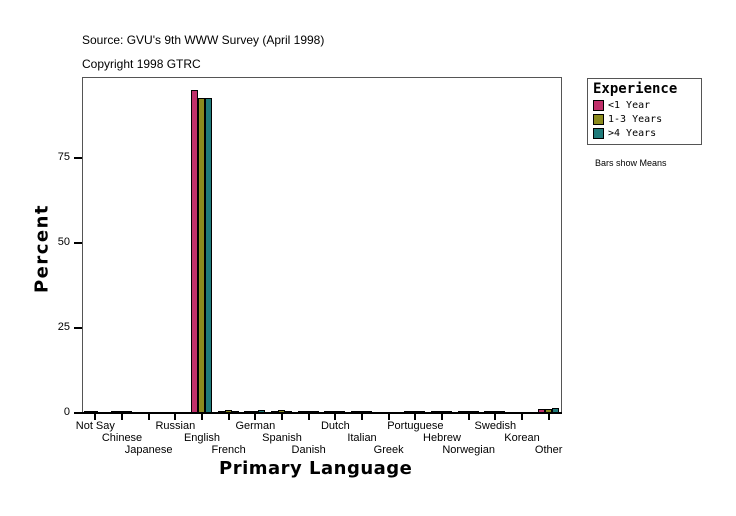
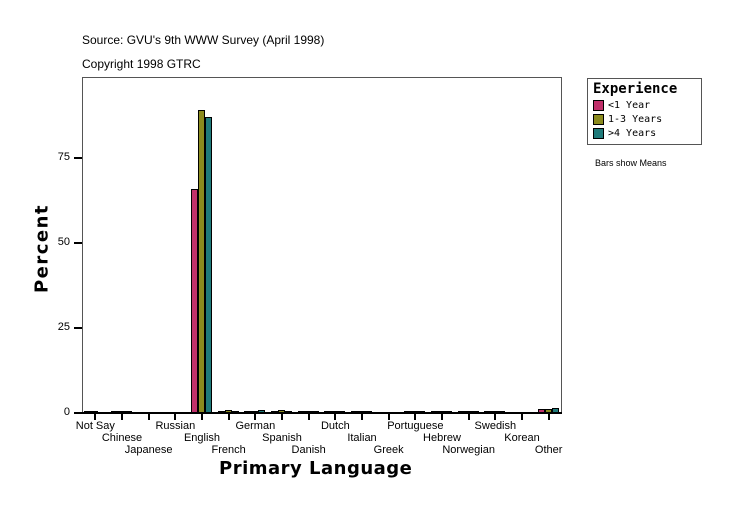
<1 Year/English: 95 -> 66
1-3 Years/English: 93 -> 89
>4 Years/English: 93 -> 87
